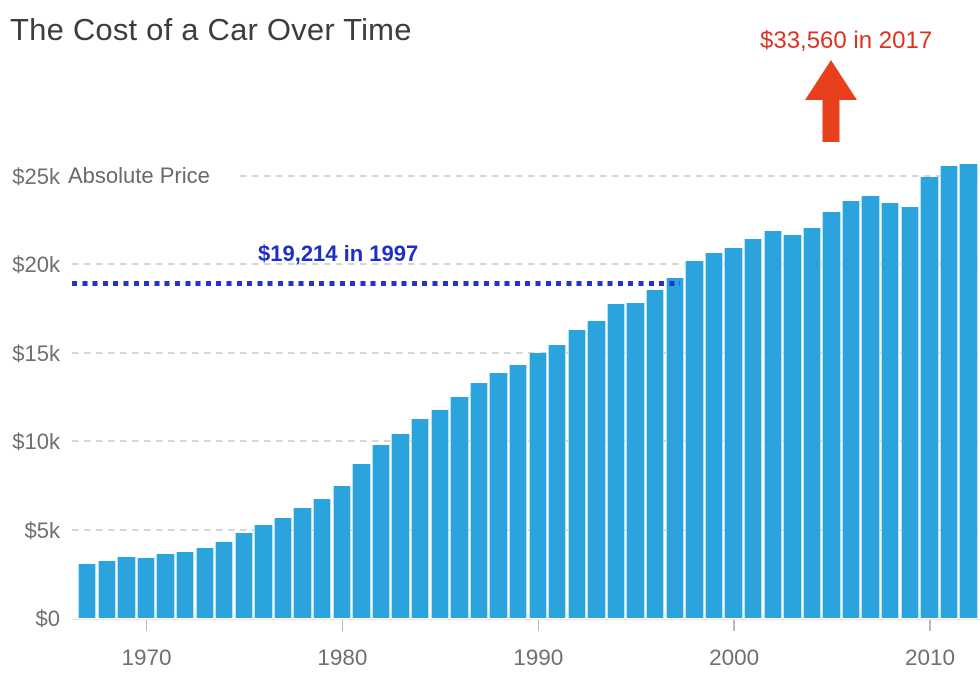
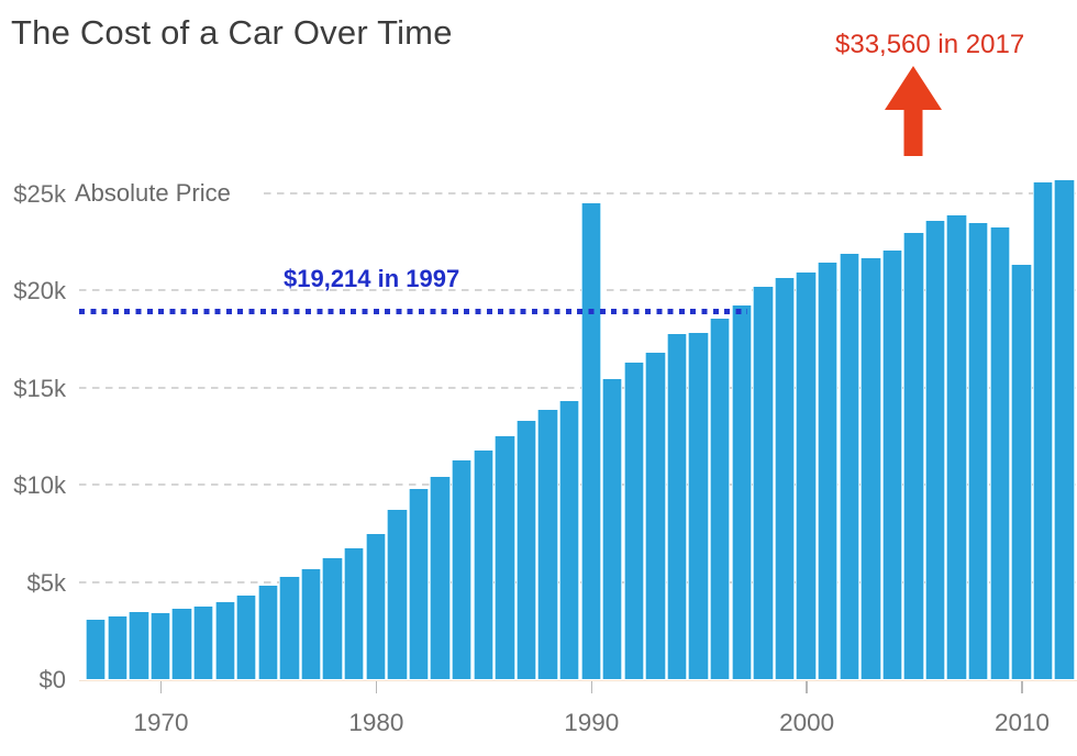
1990: $15.0k -> $24.5k
2010: $24.9k -> $21.3k
